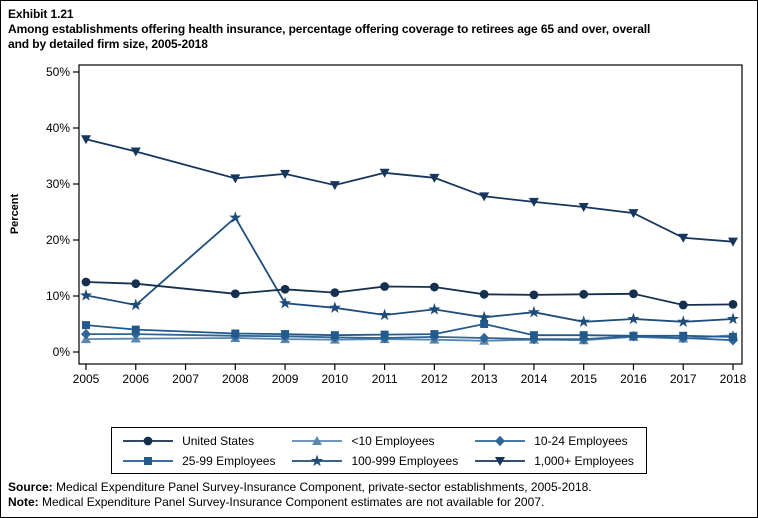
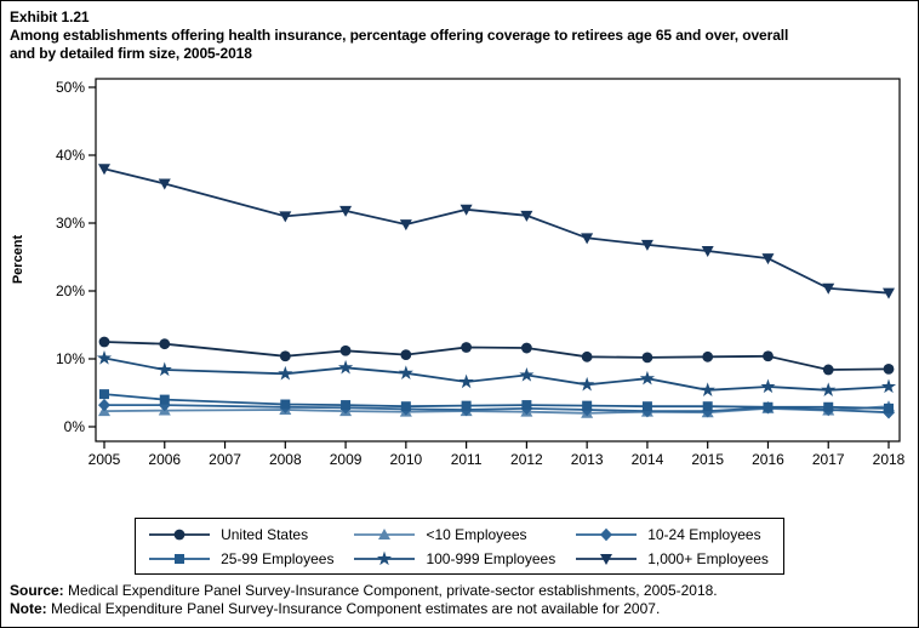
100-999 Employees/2008: 24% -> 8%
25-99 Employees/2013: 5% -> 3%
